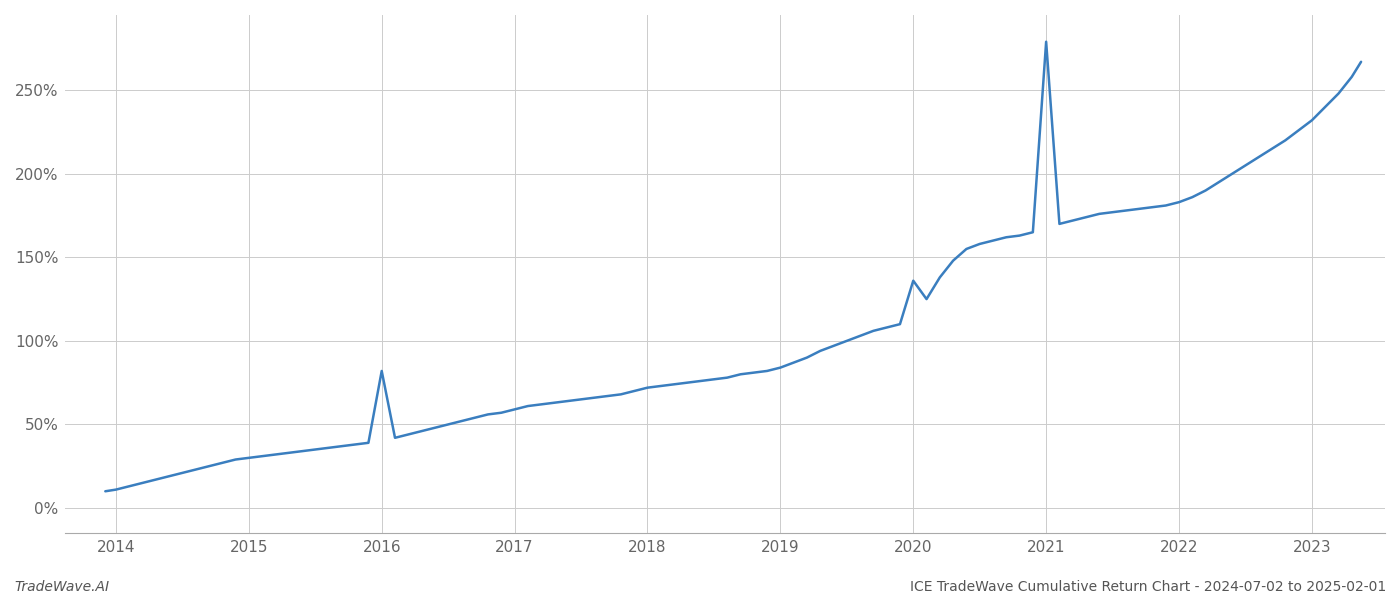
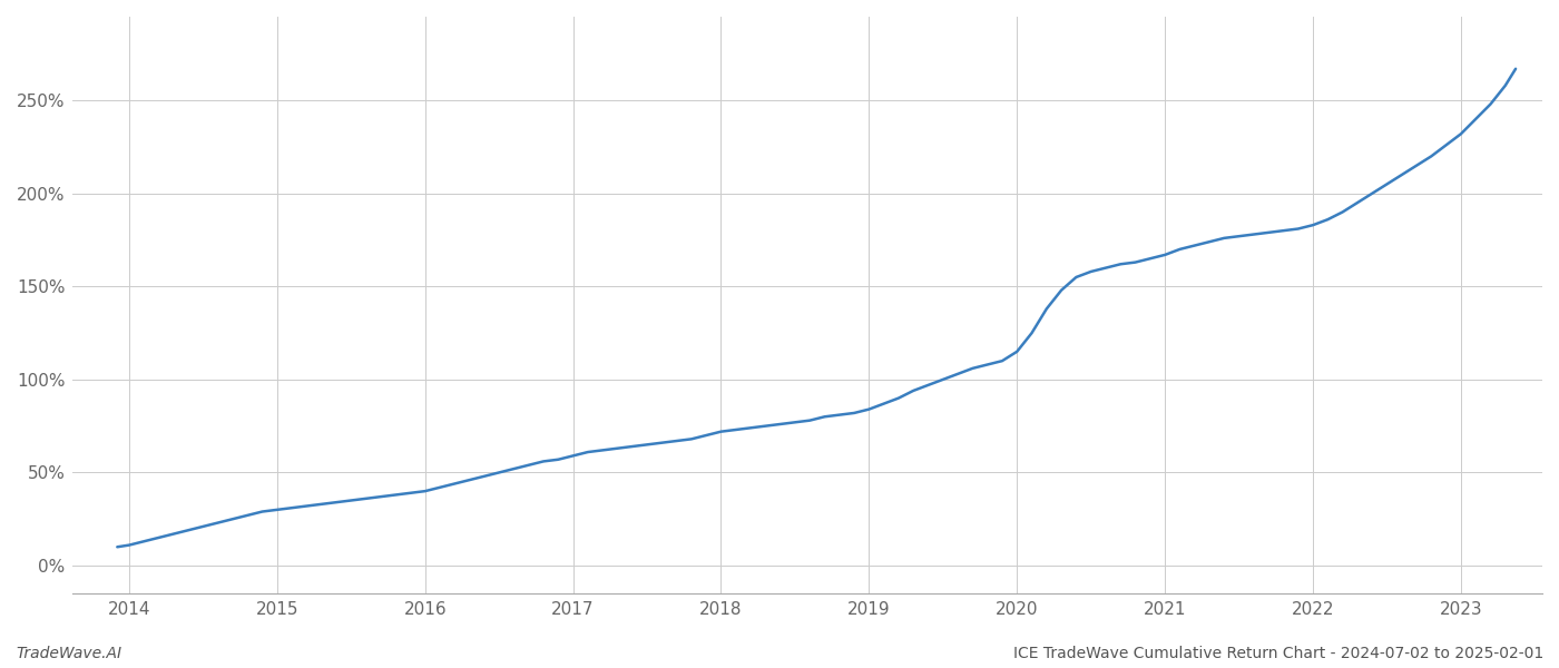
2016: 82% -> 40%
2020: 136% -> 115%
2021: 279% -> 167%
